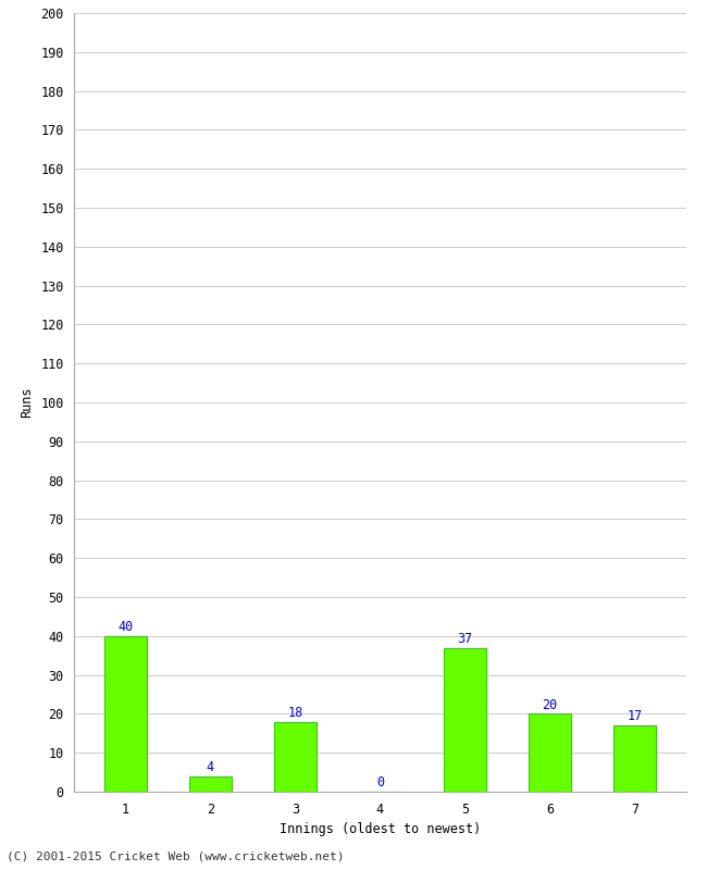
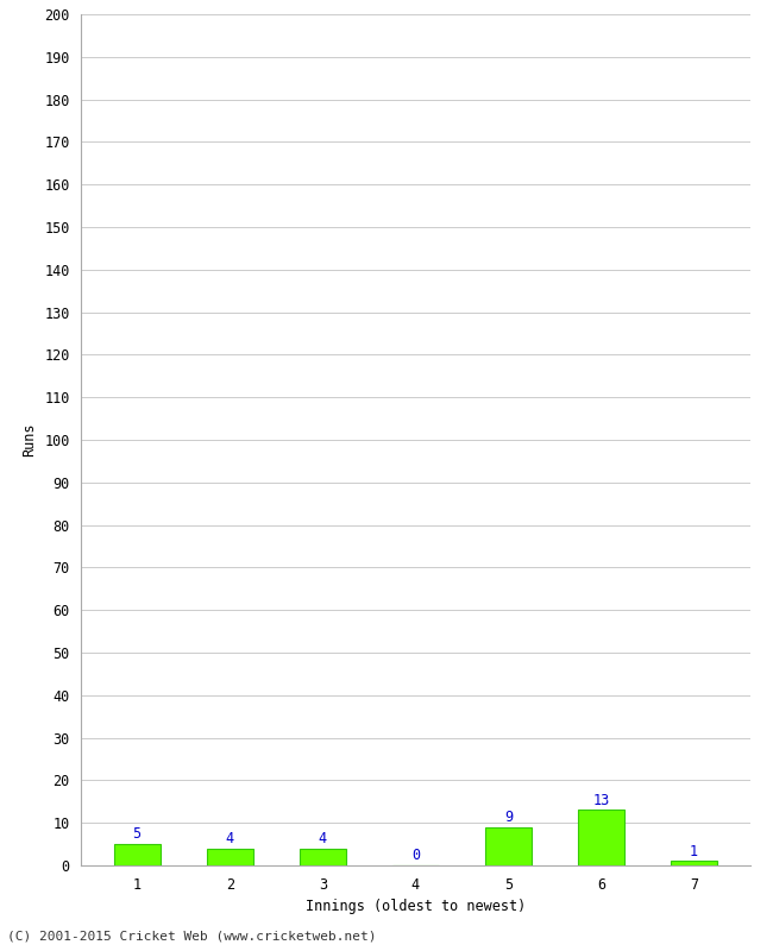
1: 40 -> 5
3: 18 -> 4
5: 37 -> 9
6: 20 -> 13
7: 17 -> 1
